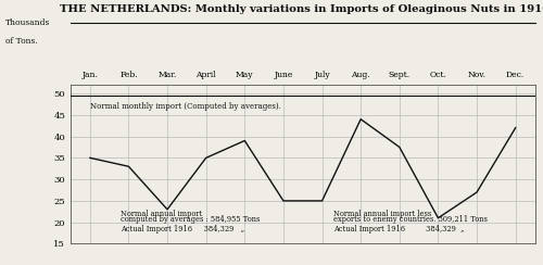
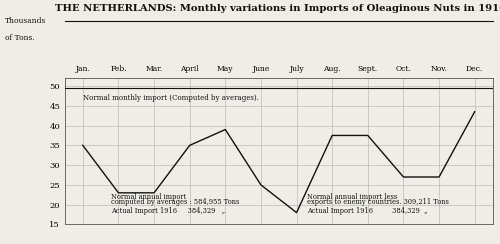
Feb.: 33.0 -> 23.0
July: 25.0 -> 18.0
Aug.: 44.0 -> 37.5
Oct.: 21.0 -> 27.0
Dec.: 42.0 -> 43.5
